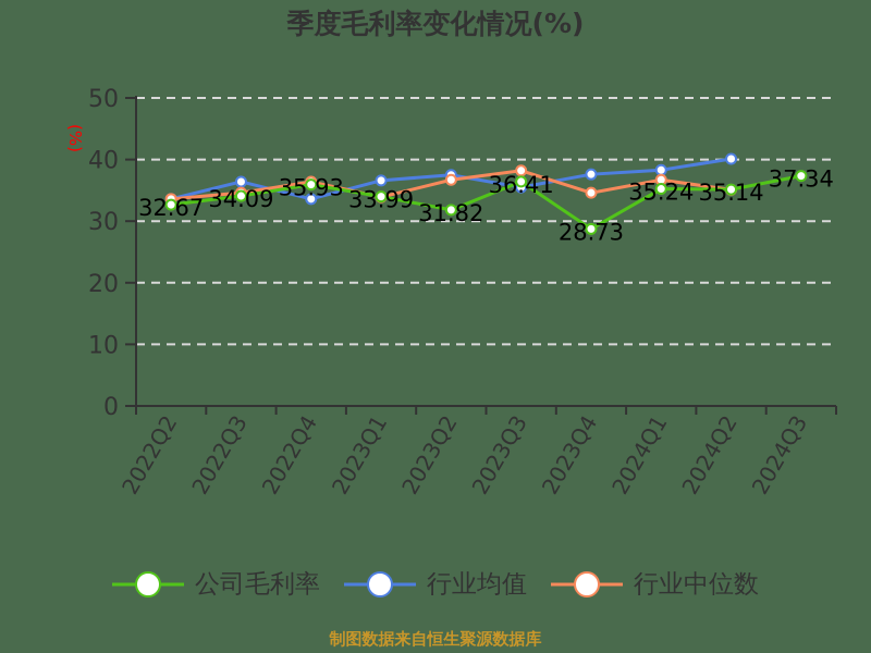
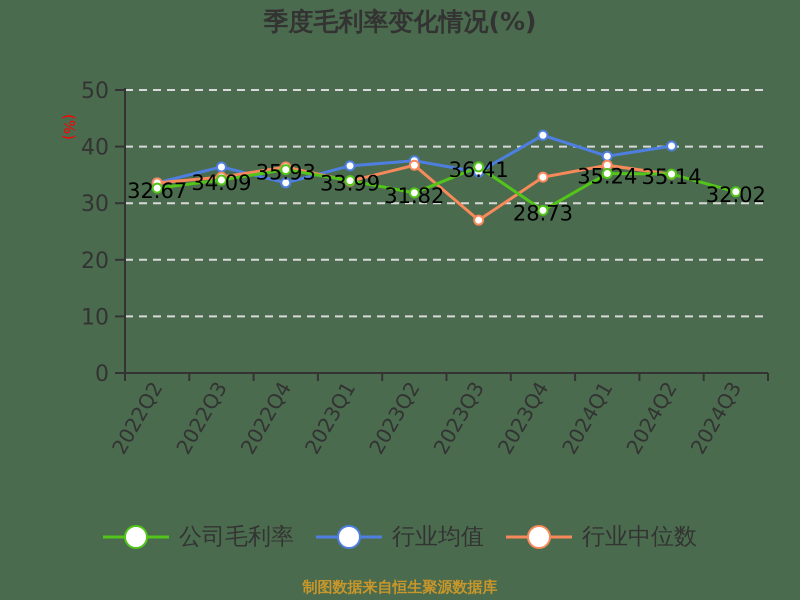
行业中位数/2023Q3: 38 -> 27
行业均值/2023Q4: 38 -> 42
公司毛利率/2024Q3: 37.34 -> 32.02
